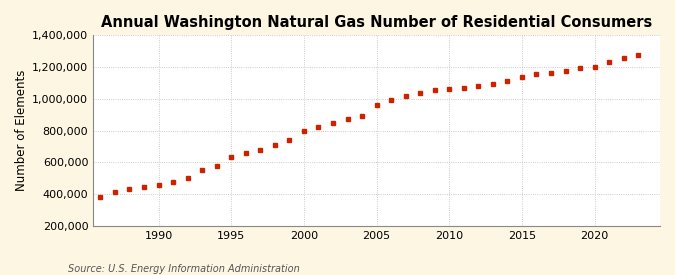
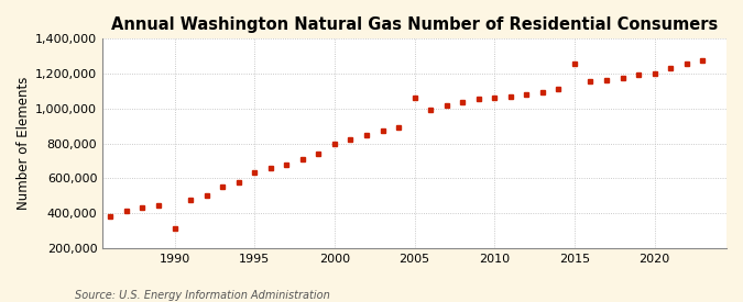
1990: 460,000 -> 310,000
2005: 960,000 -> 1,060,000
2015: 1,140,000 -> 1,260,000
